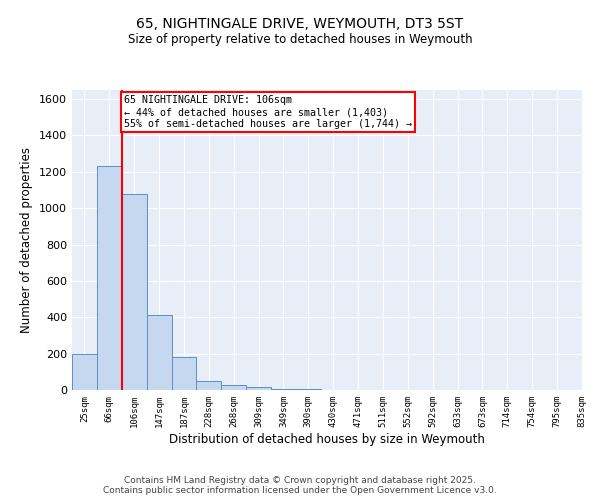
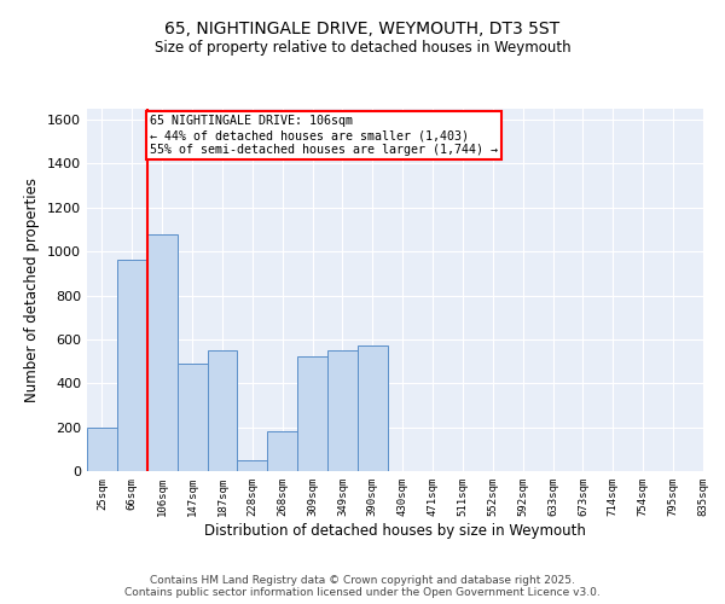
66sqm: 1230 -> 960
147sqm: 420 -> 490
187sqm: 180 -> 550
268sqm: 20 -> 180
309sqm: 20 -> 520
349sqm: 10 -> 550
390sqm: 0 -> 570
